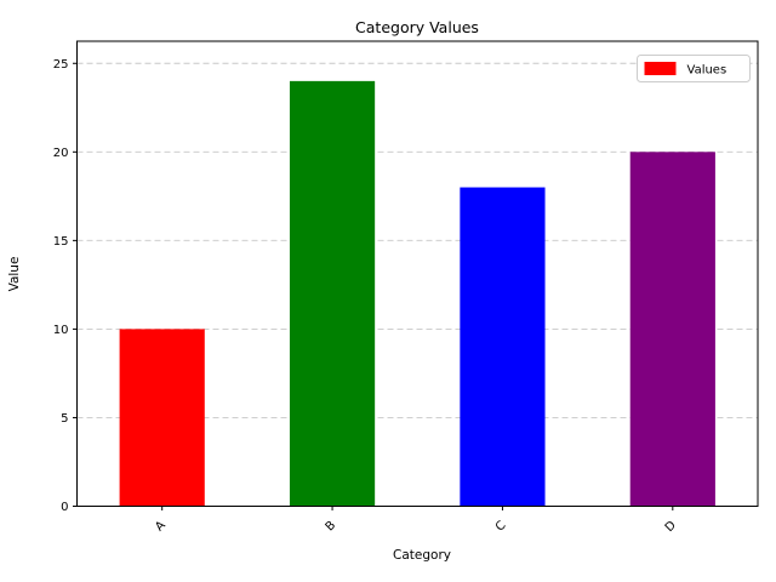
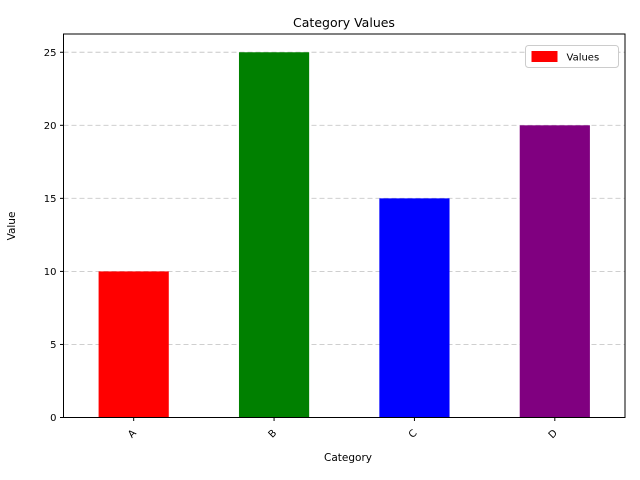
B: 24 -> 25
C: 18 -> 15
